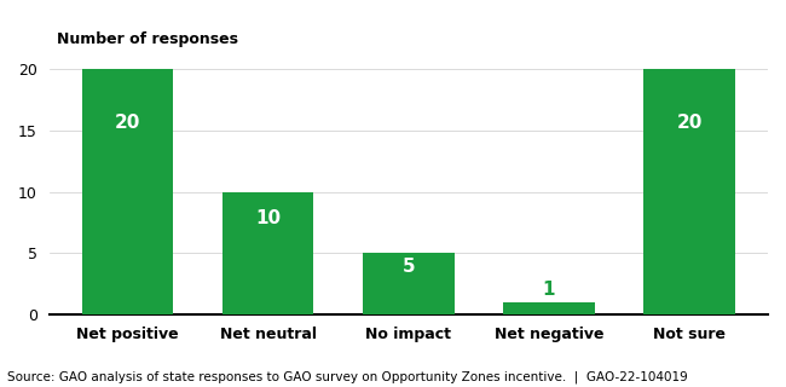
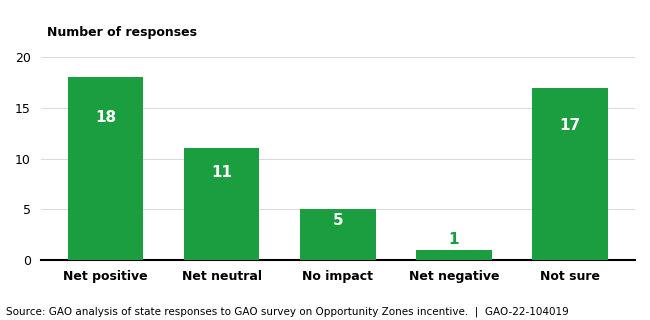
Net positive: 20 -> 18
Net neutral: 10 -> 11
Not sure: 20 -> 17
